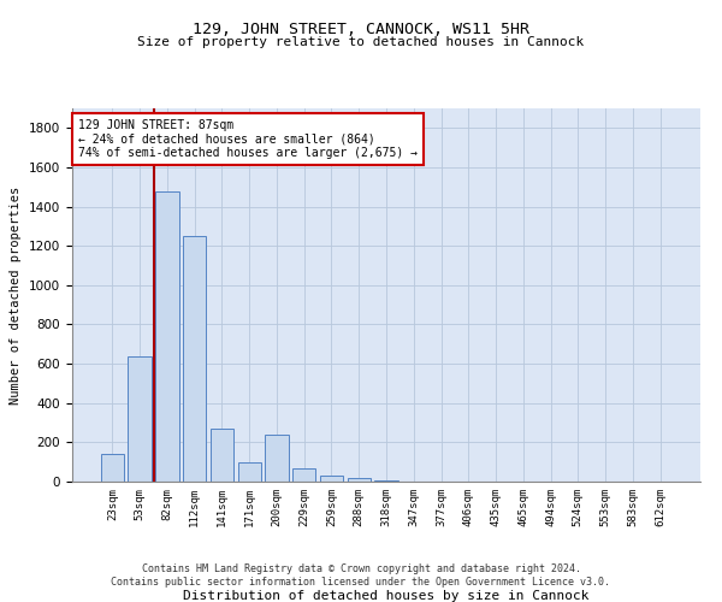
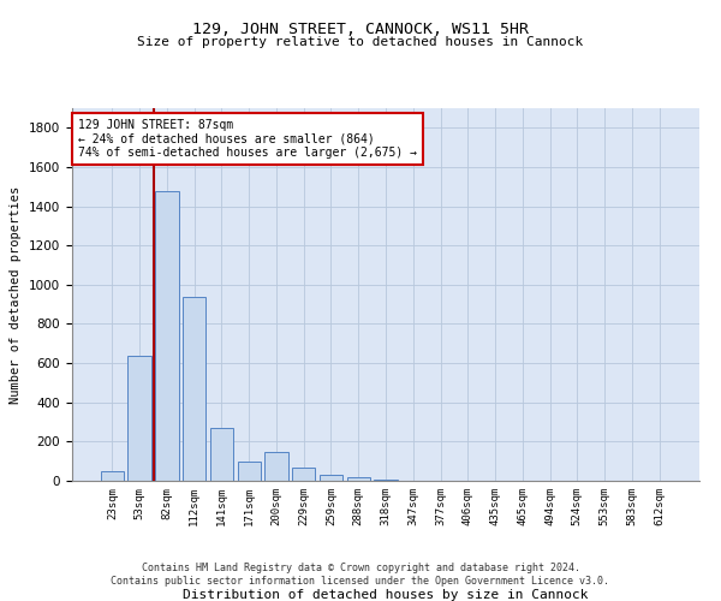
23sqm: 140 -> 50
112sqm: 1250 -> 940
200sqm: 240 -> 150
